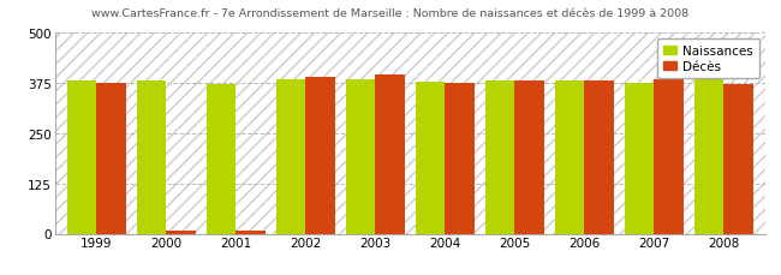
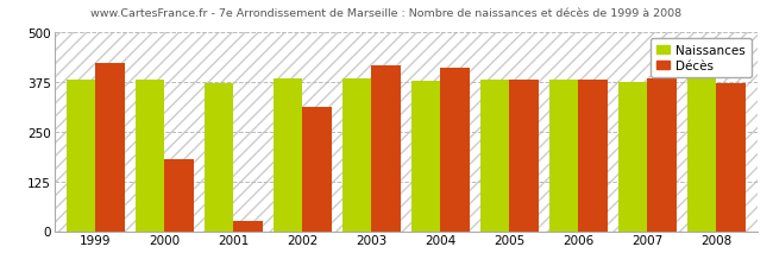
Décès/1999: 375 -> 420
Décès/2000: 6 -> 180
Décès/2001: 6 -> 25
Décès/2002: 390 -> 310
Décès/2003: 395 -> 415
Décès/2004: 375 -> 410
